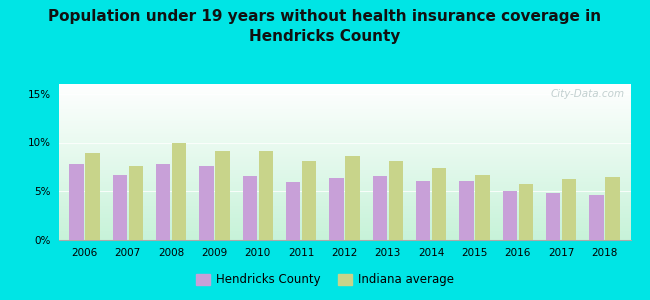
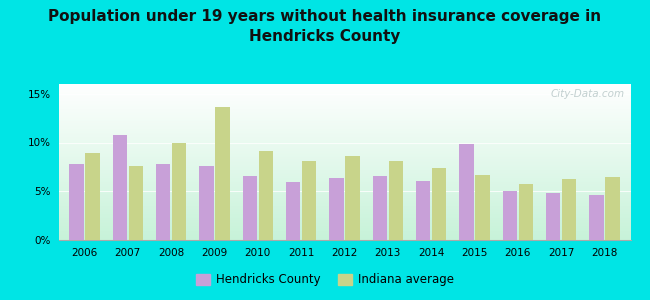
Hendricks County/2007: 6.7% -> 10.8%
Indiana average/2009: 9.1% -> 13.6%
Hendricks County/2015: 6.1% -> 9.8%
